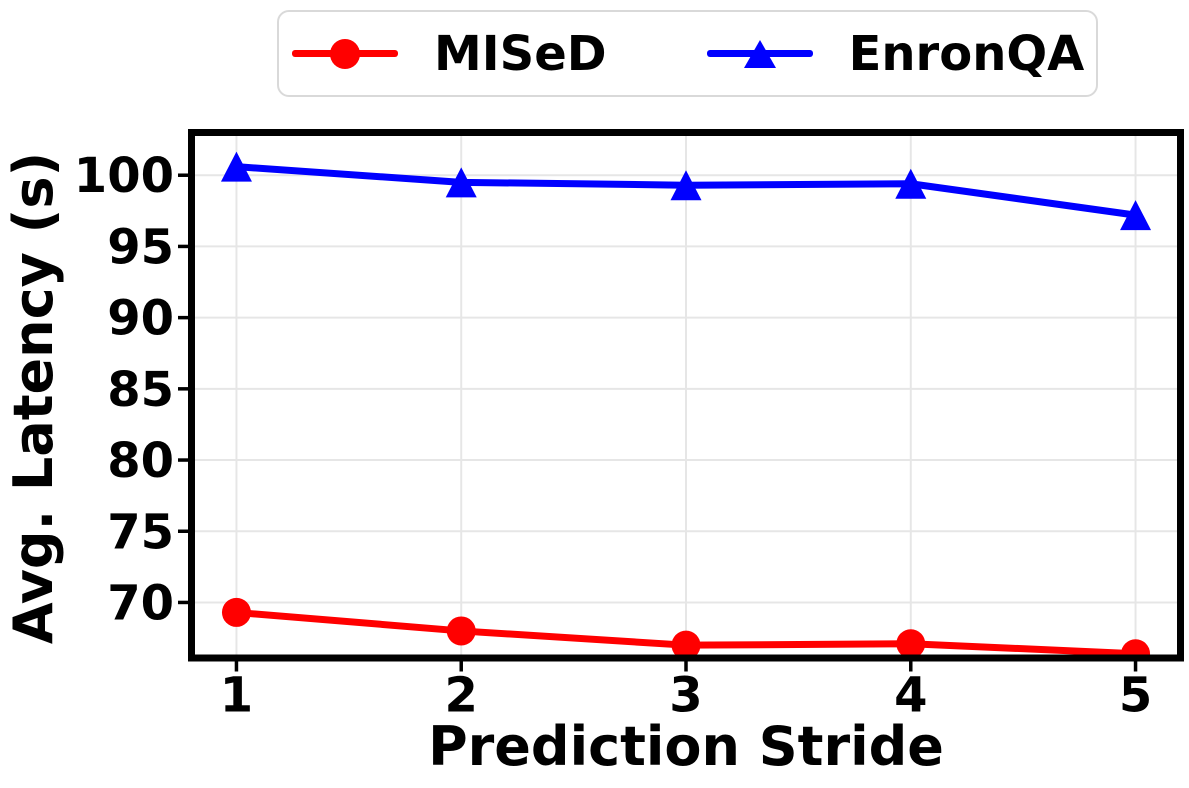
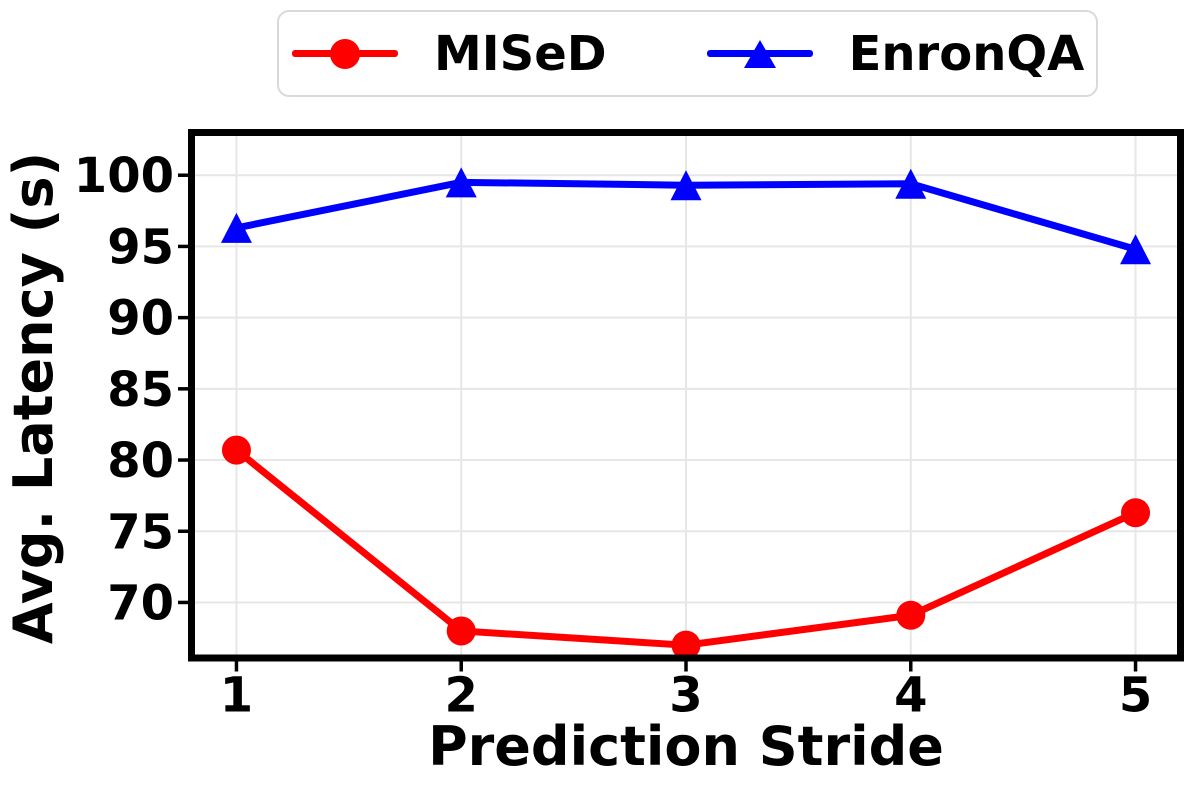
MISeD/1: 69.3 -> 80.7
EnronQA/1: 100.6 -> 96.3
MISeD/4: 67.1 -> 69.1
MISeD/5: 66.4 -> 76.3
EnronQA/5: 97.2 -> 94.8
